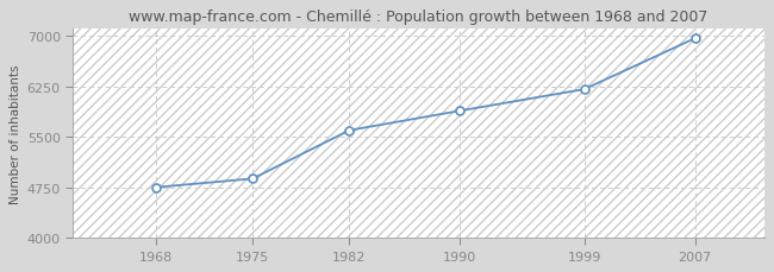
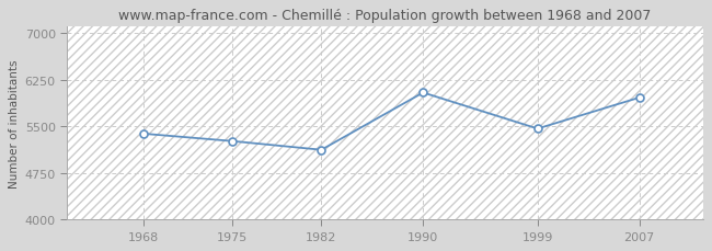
1968: 4750 -> 5380
1975: 4880 -> 5260
1982: 5600 -> 5120
1990: 5880 -> 6040
1999: 6200 -> 5460
2007: 6960 -> 5960
